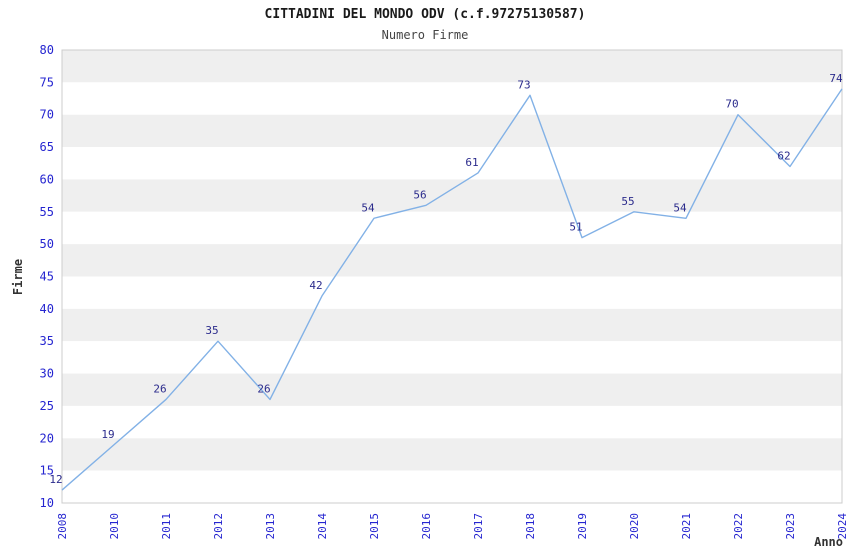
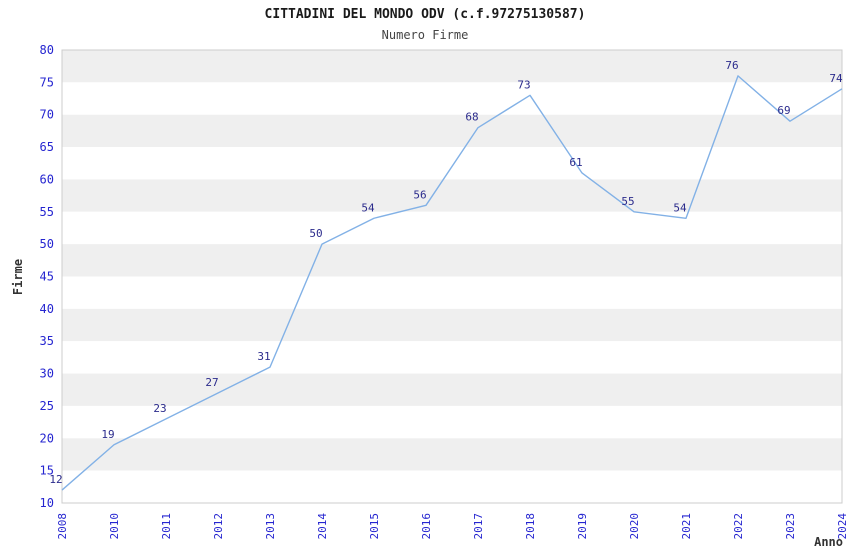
2011: 26 -> 23
2012: 35 -> 27
2013: 26 -> 31
2014: 42 -> 50
2017: 61 -> 68
2019: 51 -> 61
2022: 70 -> 76
2023: 62 -> 69
